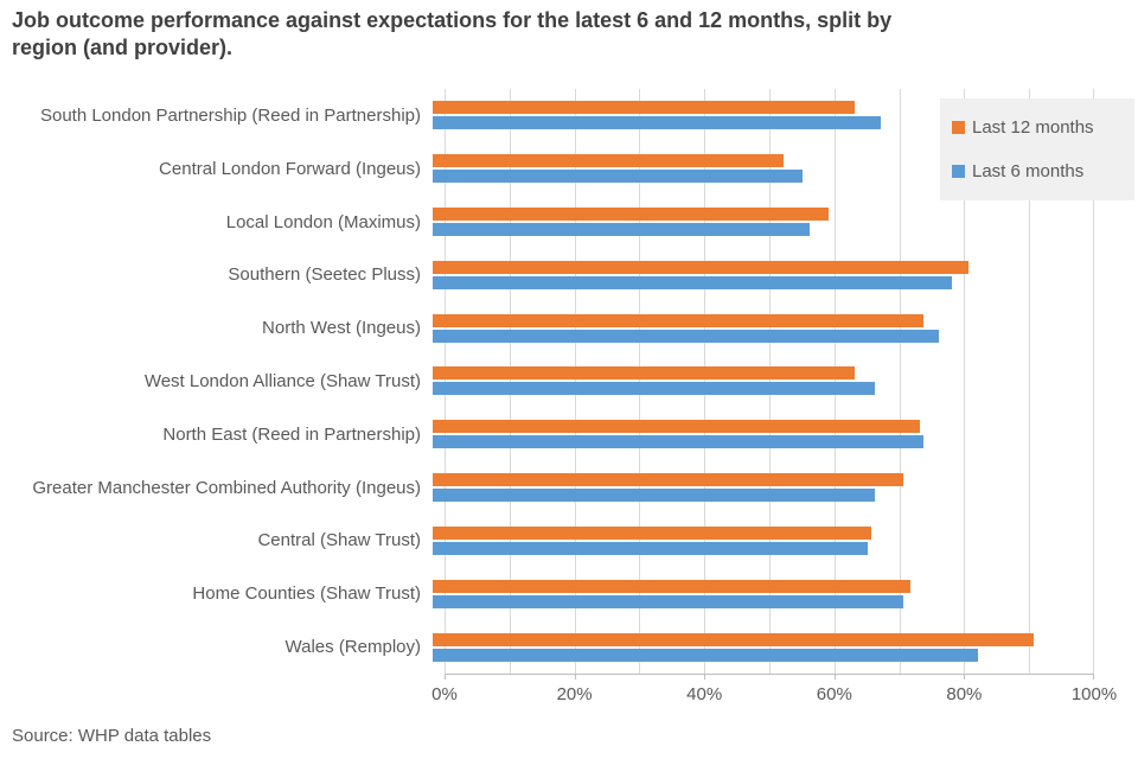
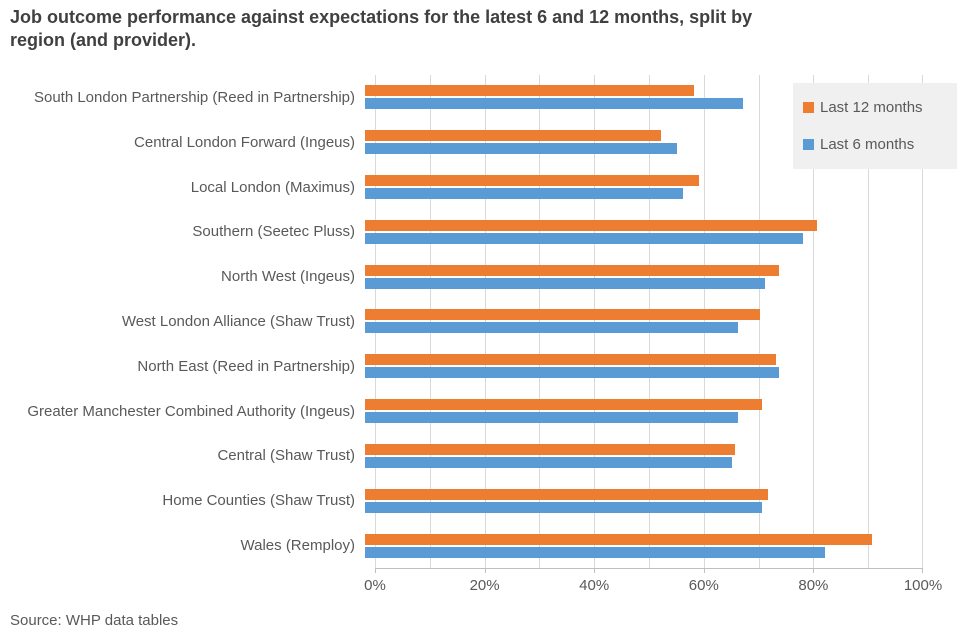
Last 12 months/South London Partnership (Reed in Partnership): 65% -> 60%
Last 6 months/North West (Ingeus): 78% -> 73%
Last 12 months/West London Alliance (Shaw Trust): 65% -> 72%
